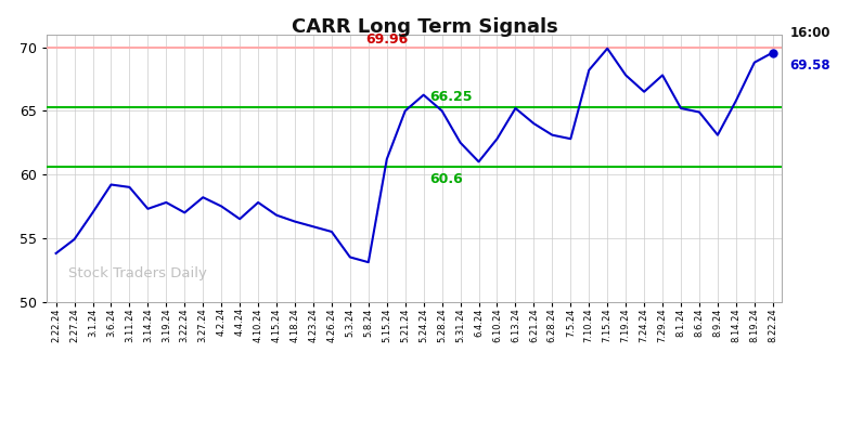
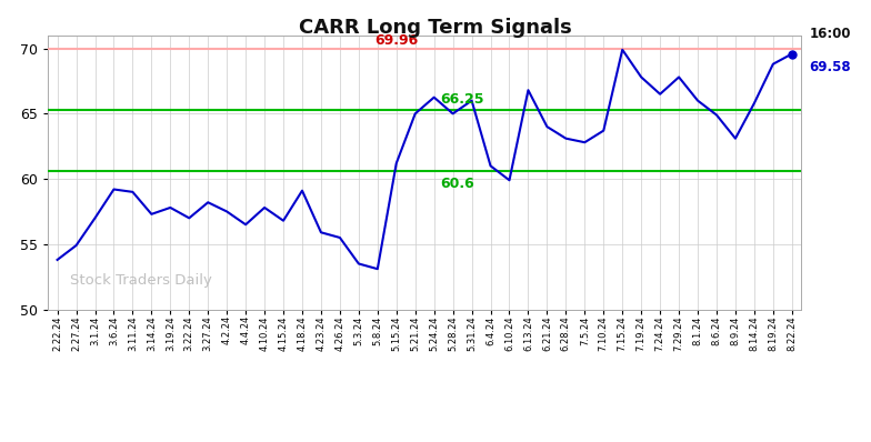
4.18.24: 56.3 -> 59.1
5.31.24: 62.5 -> 66.0
6.10.24: 62.8 -> 59.9
6.13.24: 65.2 -> 66.8
7.10.24: 68.2 -> 63.7
8.1.24: 65.2 -> 66.0
